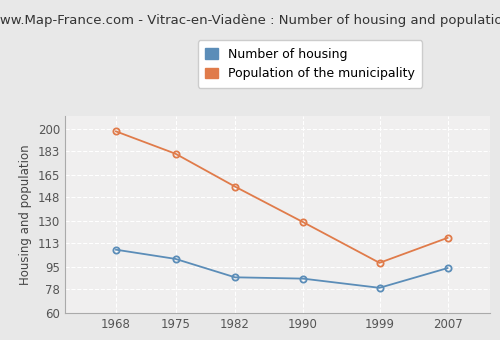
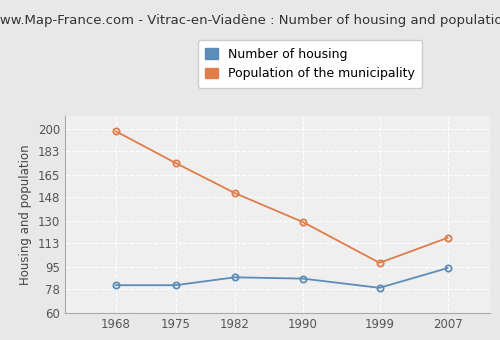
Number of housing/1968: 108 -> 81
Number of housing/1975: 101 -> 81
Population of the municipality/1975: 181 -> 174
Population of the municipality/1982: 156 -> 151
